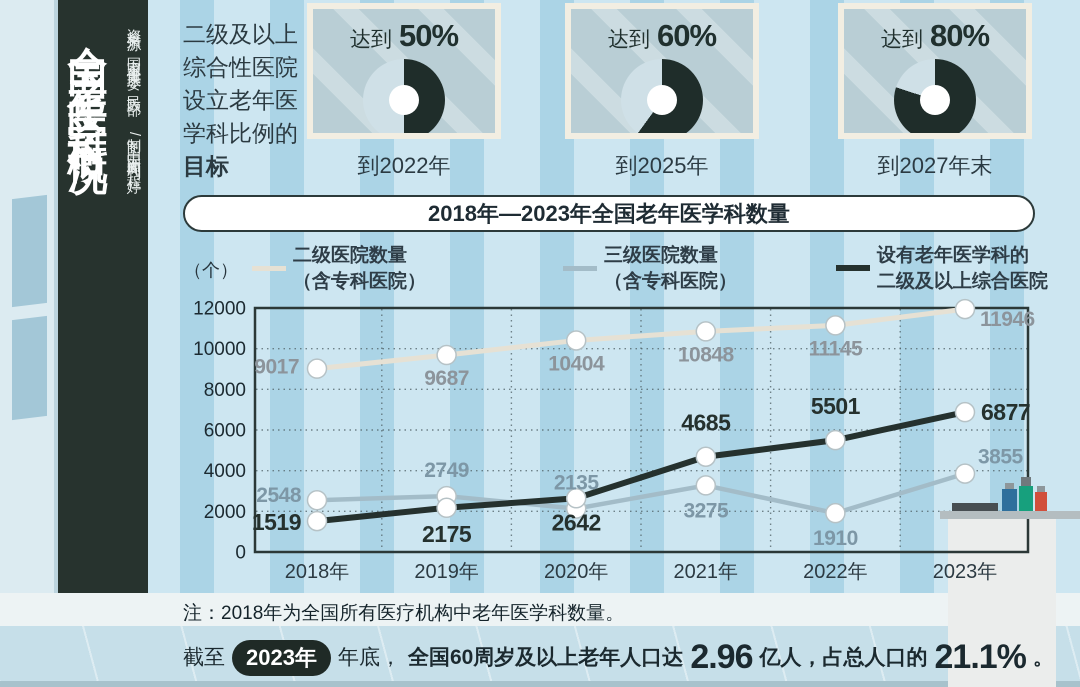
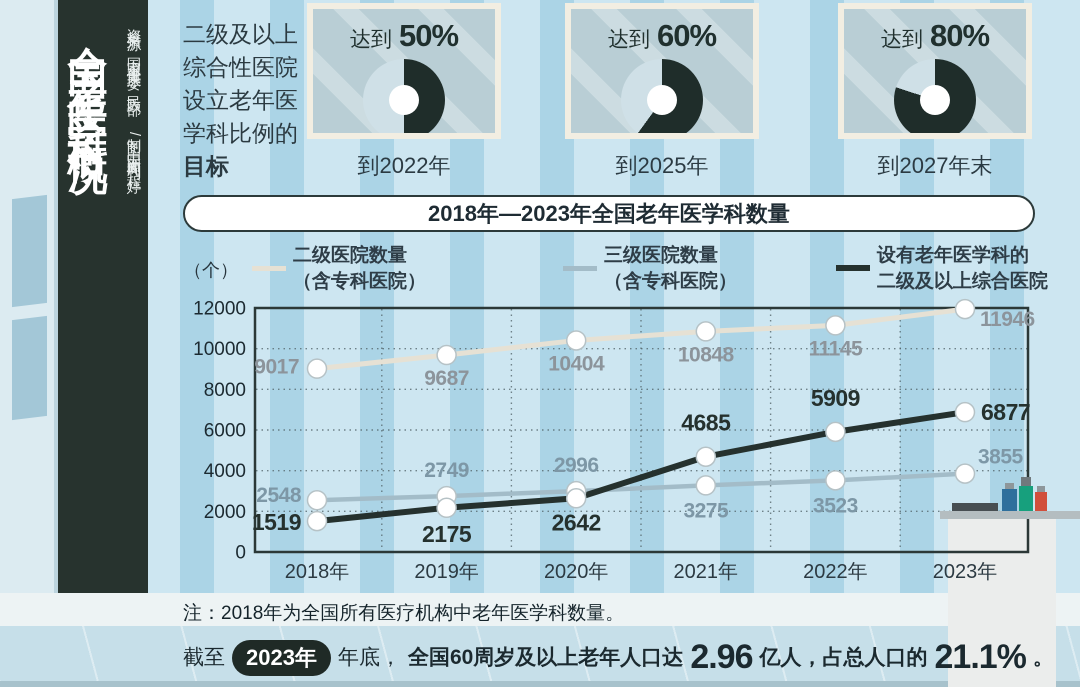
2018年—2023年全国老年医学科数量/三级医院数量（含专科医院）/2020年: 2135 -> 2996
2018年—2023年全国老年医学科数量/三级医院数量（含专科医院）/2022年: 1910 -> 3523
2018年—2023年全国老年医学科数量/设有老年医学科的二级及以上综合医院/2022年: 5501 -> 5909
